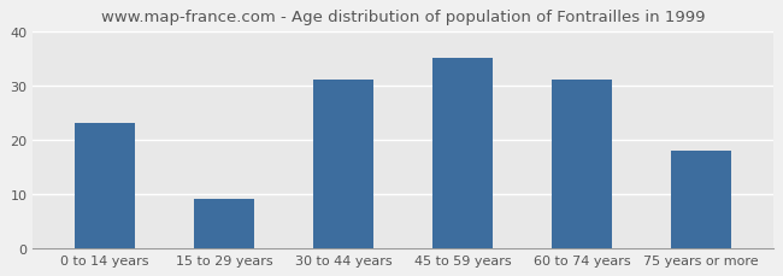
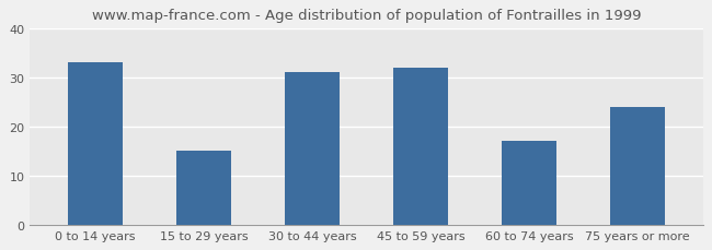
0 to 14 years: 23 -> 33
15 to 29 years: 9 -> 15
45 to 59 years: 35 -> 32
60 to 74 years: 31 -> 17
75 years or more: 18 -> 24
